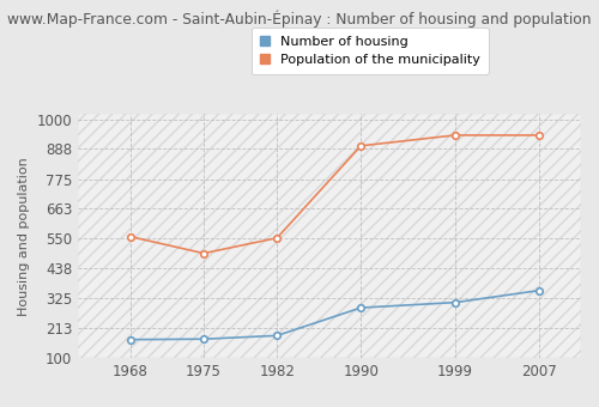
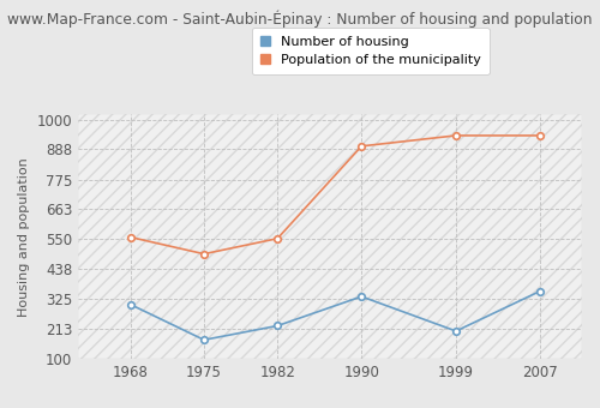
Number of housing/1968: 170 -> 305
Number of housing/1982: 185 -> 225
Number of housing/1990: 290 -> 335
Number of housing/1999: 310 -> 205
